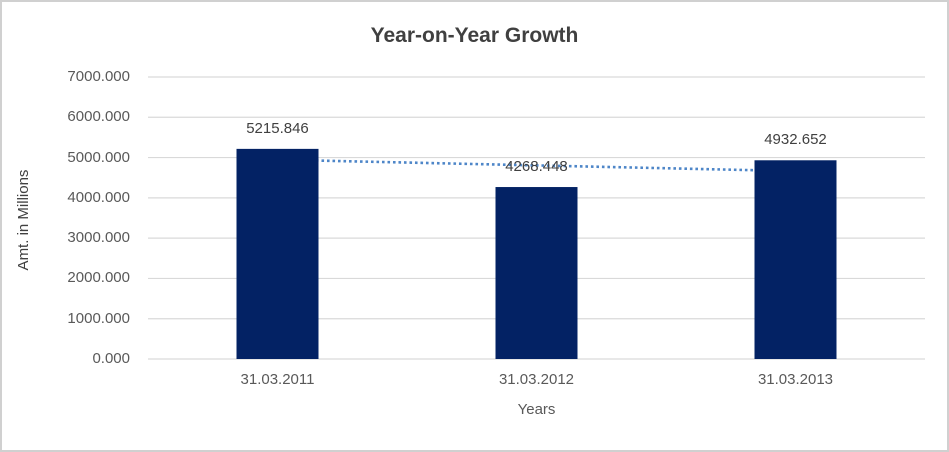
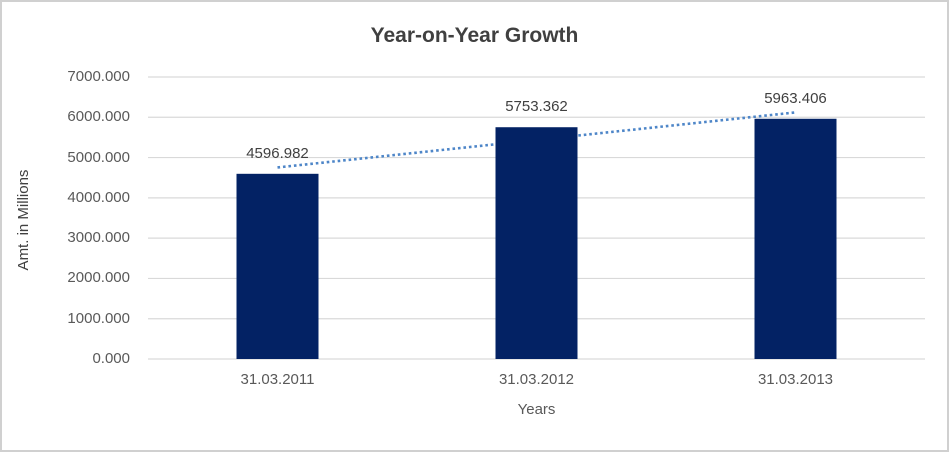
31.03.2011: 5215.846 -> 4596.982
31.03.2012: 4268.448 -> 5753.362
31.03.2013: 4932.652 -> 5963.406
